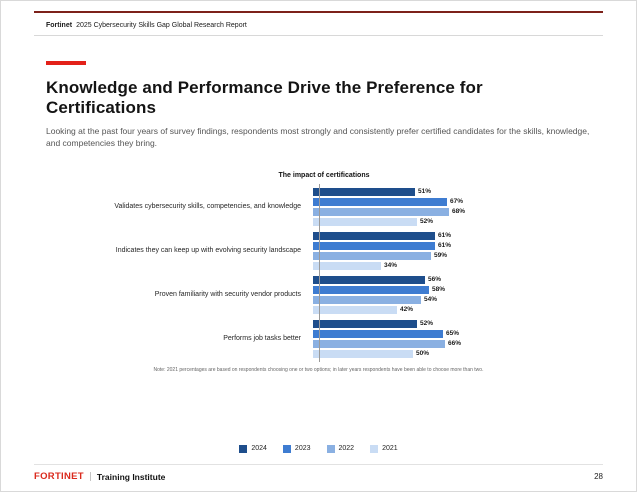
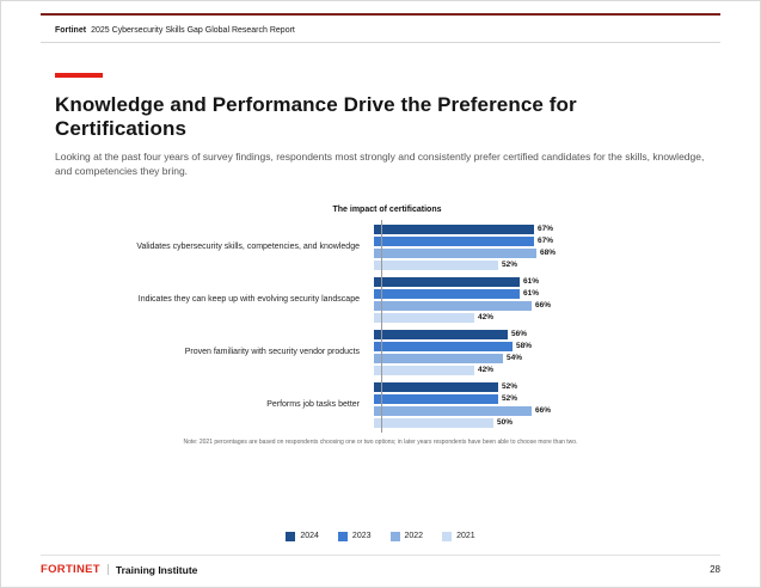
2024/Validates cybersecurity skills, competencies, and knowledge: 51% -> 67%
2022/Indicates they can keep up with evolving security landscape: 59% -> 66%
2021/Indicates they can keep up with evolving security landscape: 34% -> 42%
2023/Performs job tasks better: 65% -> 52%
